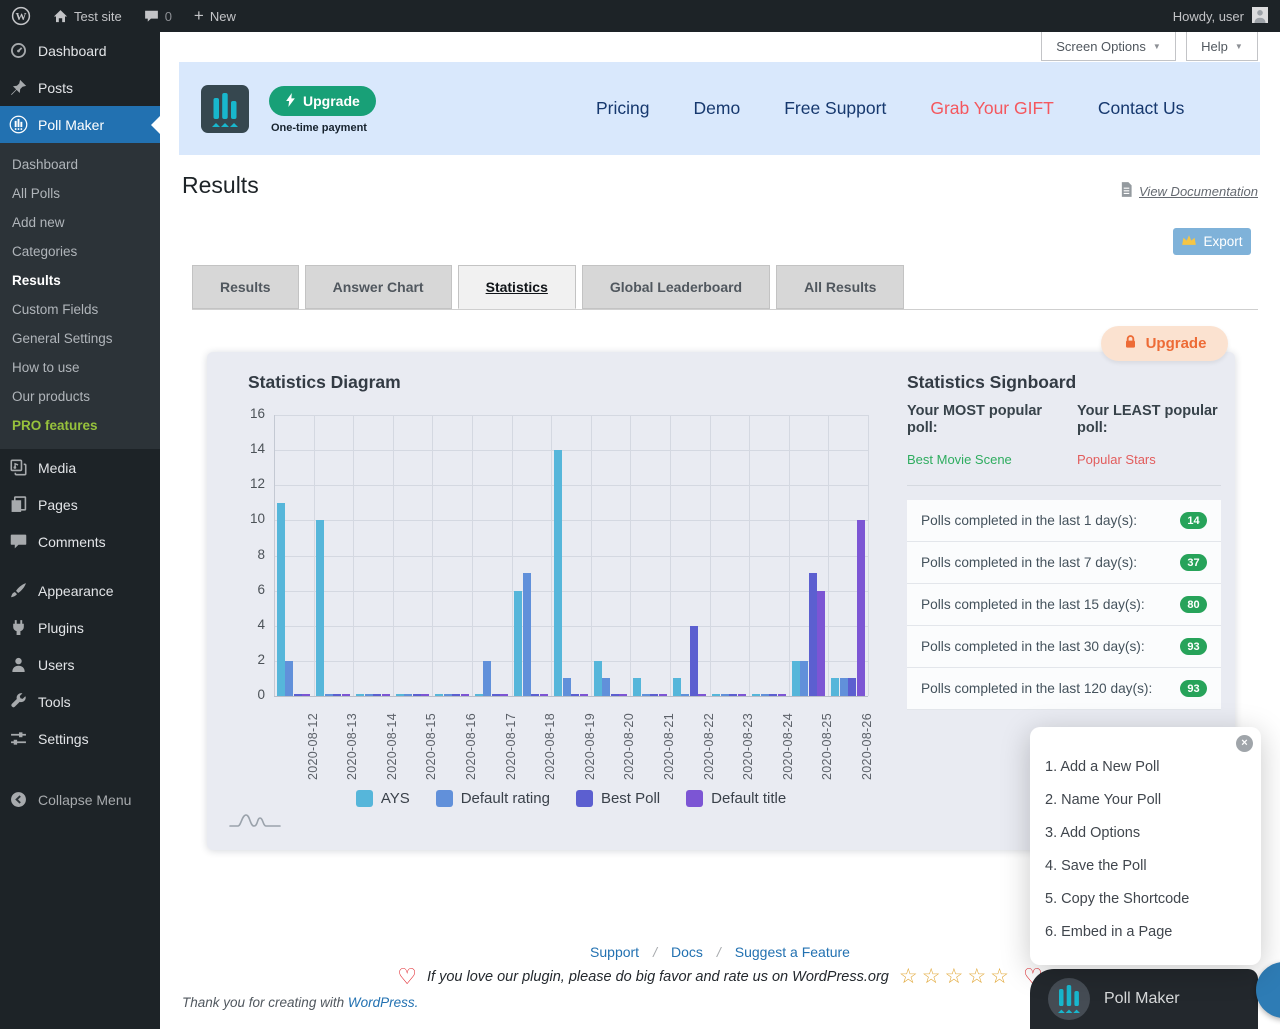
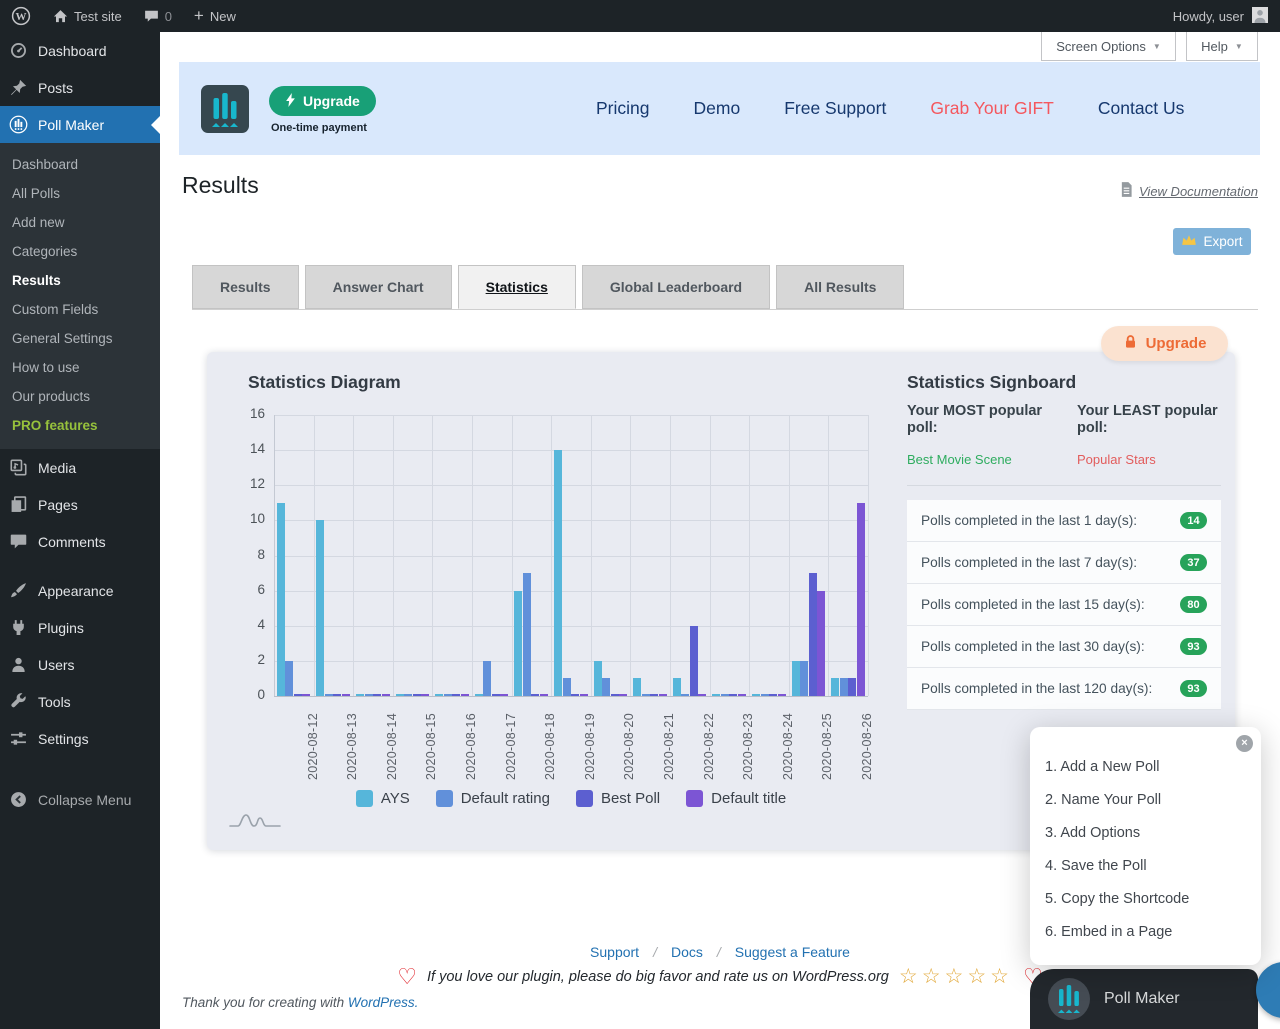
Default title/2020-08-26: 10 -> 11
